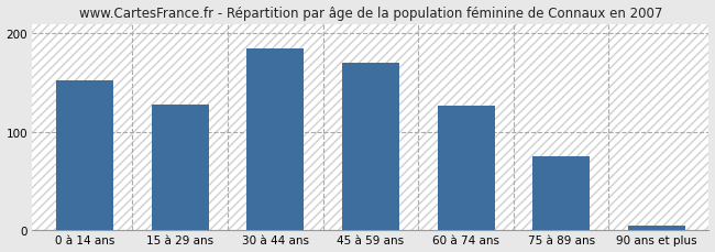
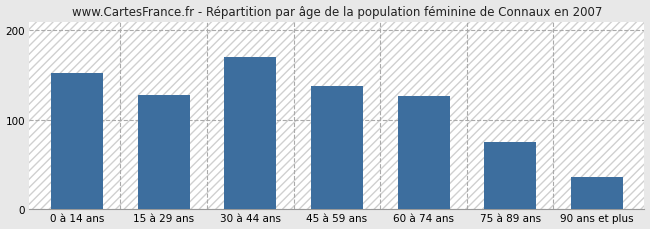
30 à 44 ans: 185 -> 170
45 à 59 ans: 170 -> 138
90 ans et plus: 5 -> 36
